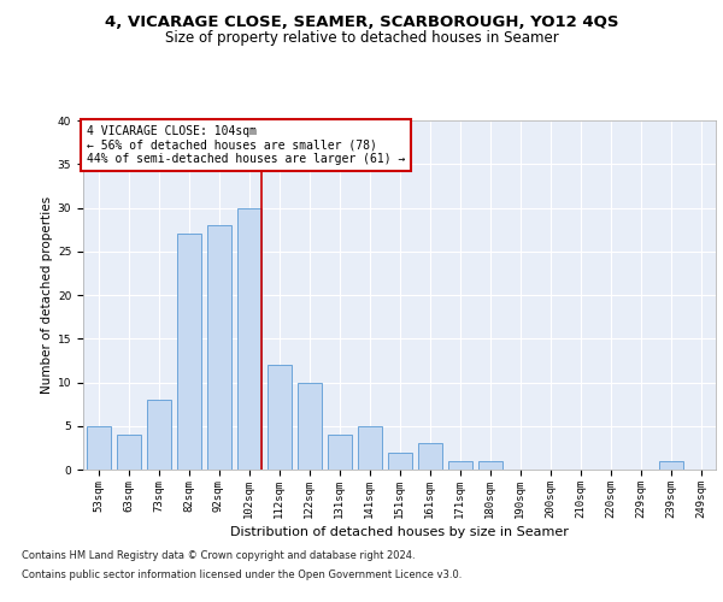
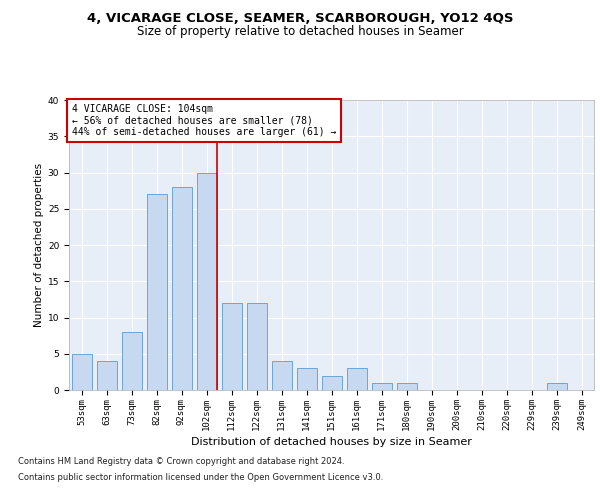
122sqm: 10 -> 12
141sqm: 5 -> 3
